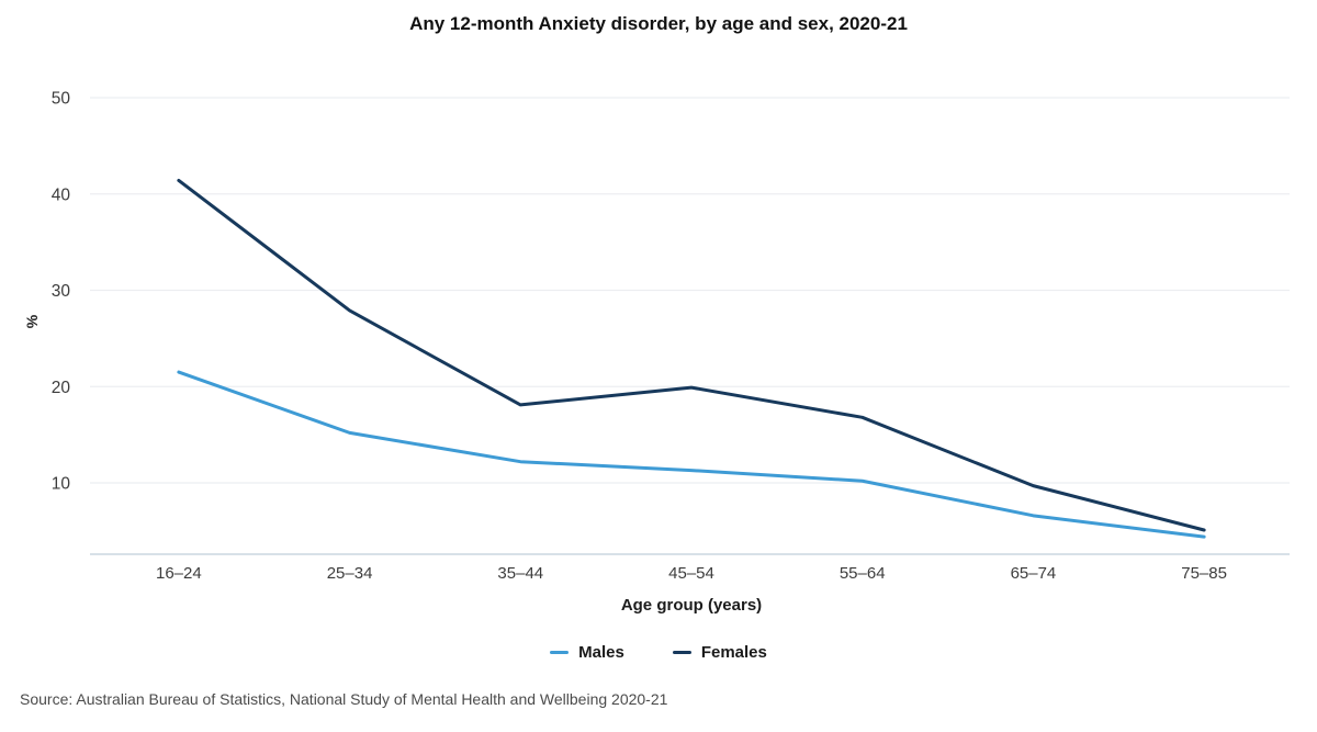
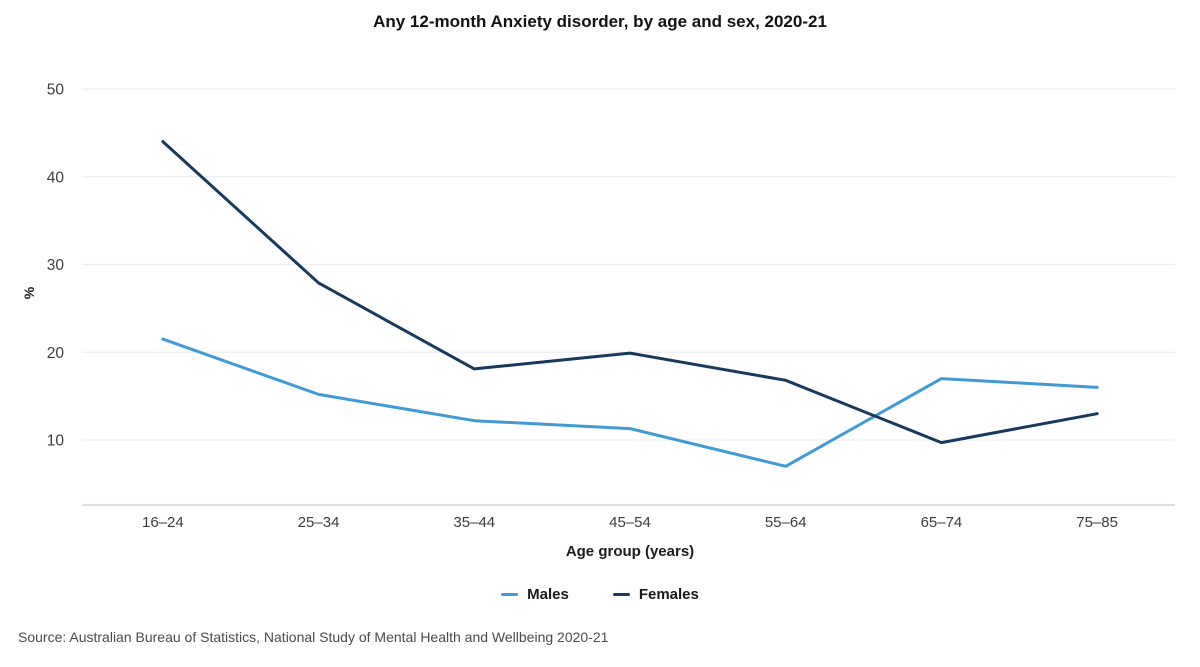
Females/16–24: 41 -> 44
Males/55–64: 10 -> 7
Males/65–74: 7 -> 17
Males/75–85: 4 -> 16
Females/75–85: 5 -> 13
